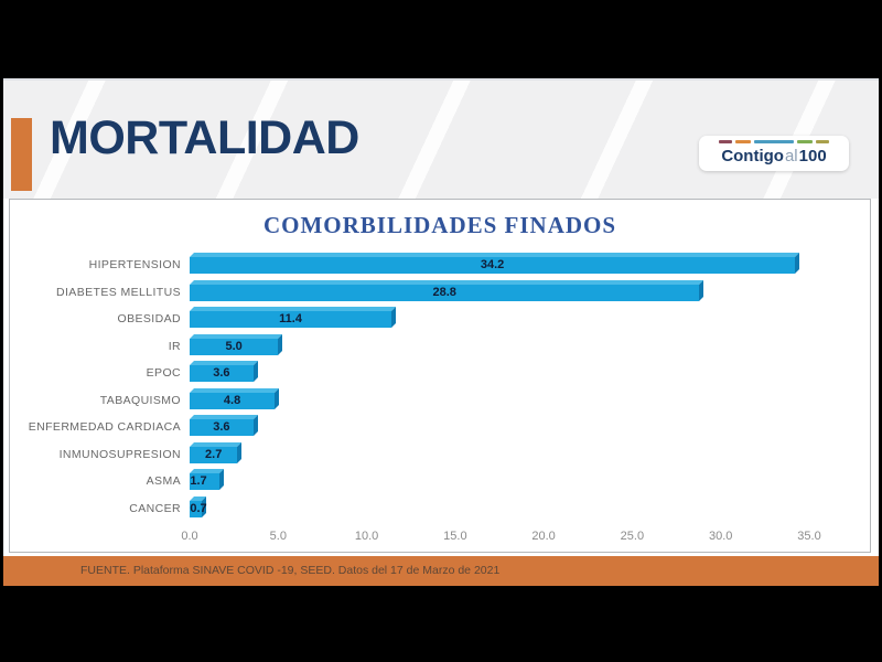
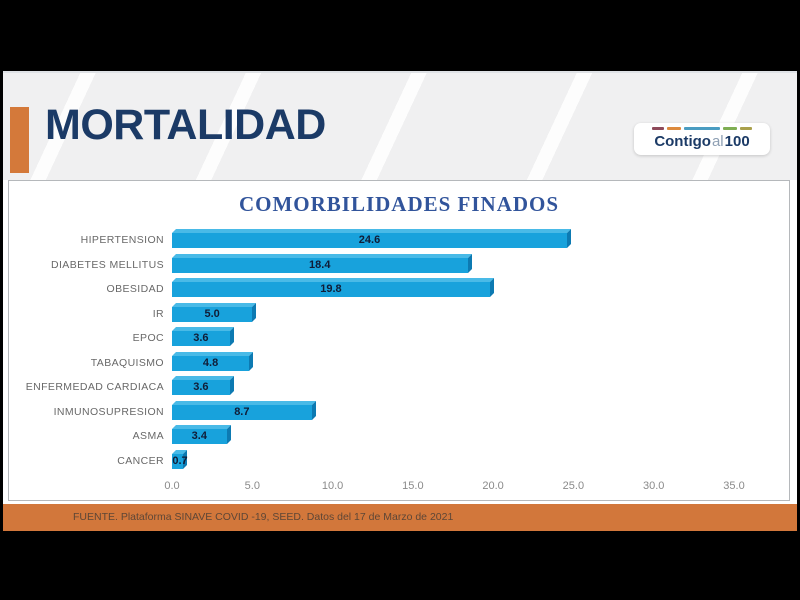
HIPERTENSION: 34.2 -> 24.6
DIABETES MELLITUS: 28.8 -> 18.4
OBESIDAD: 11.4 -> 19.8
INMUNOSUPRESION: 2.7 -> 8.7
ASMA: 1.7 -> 3.4
